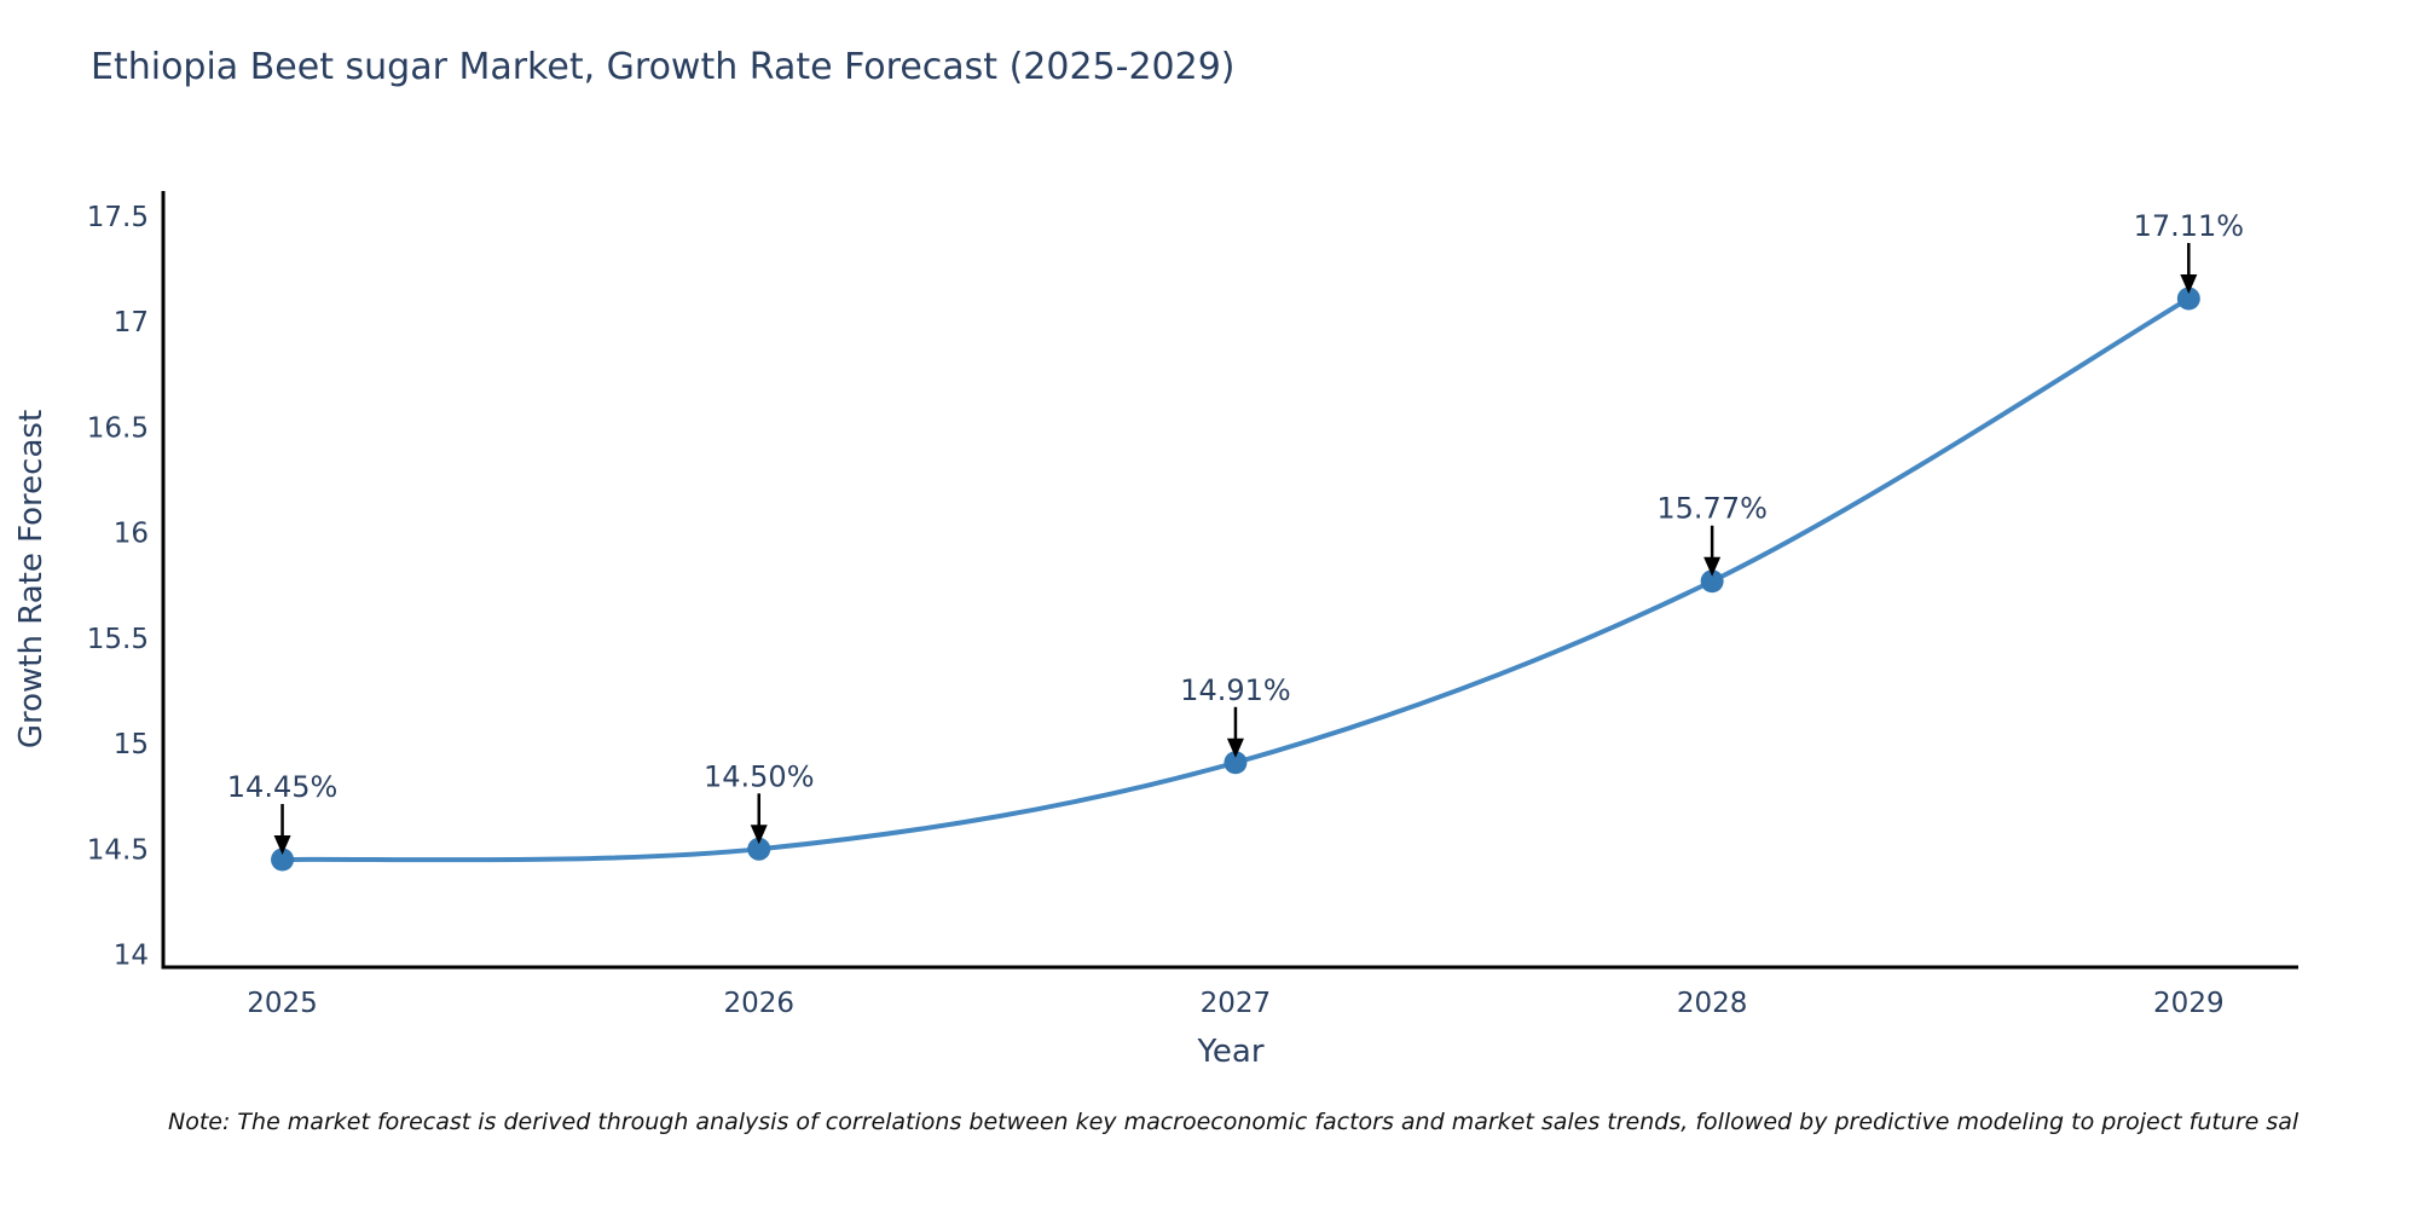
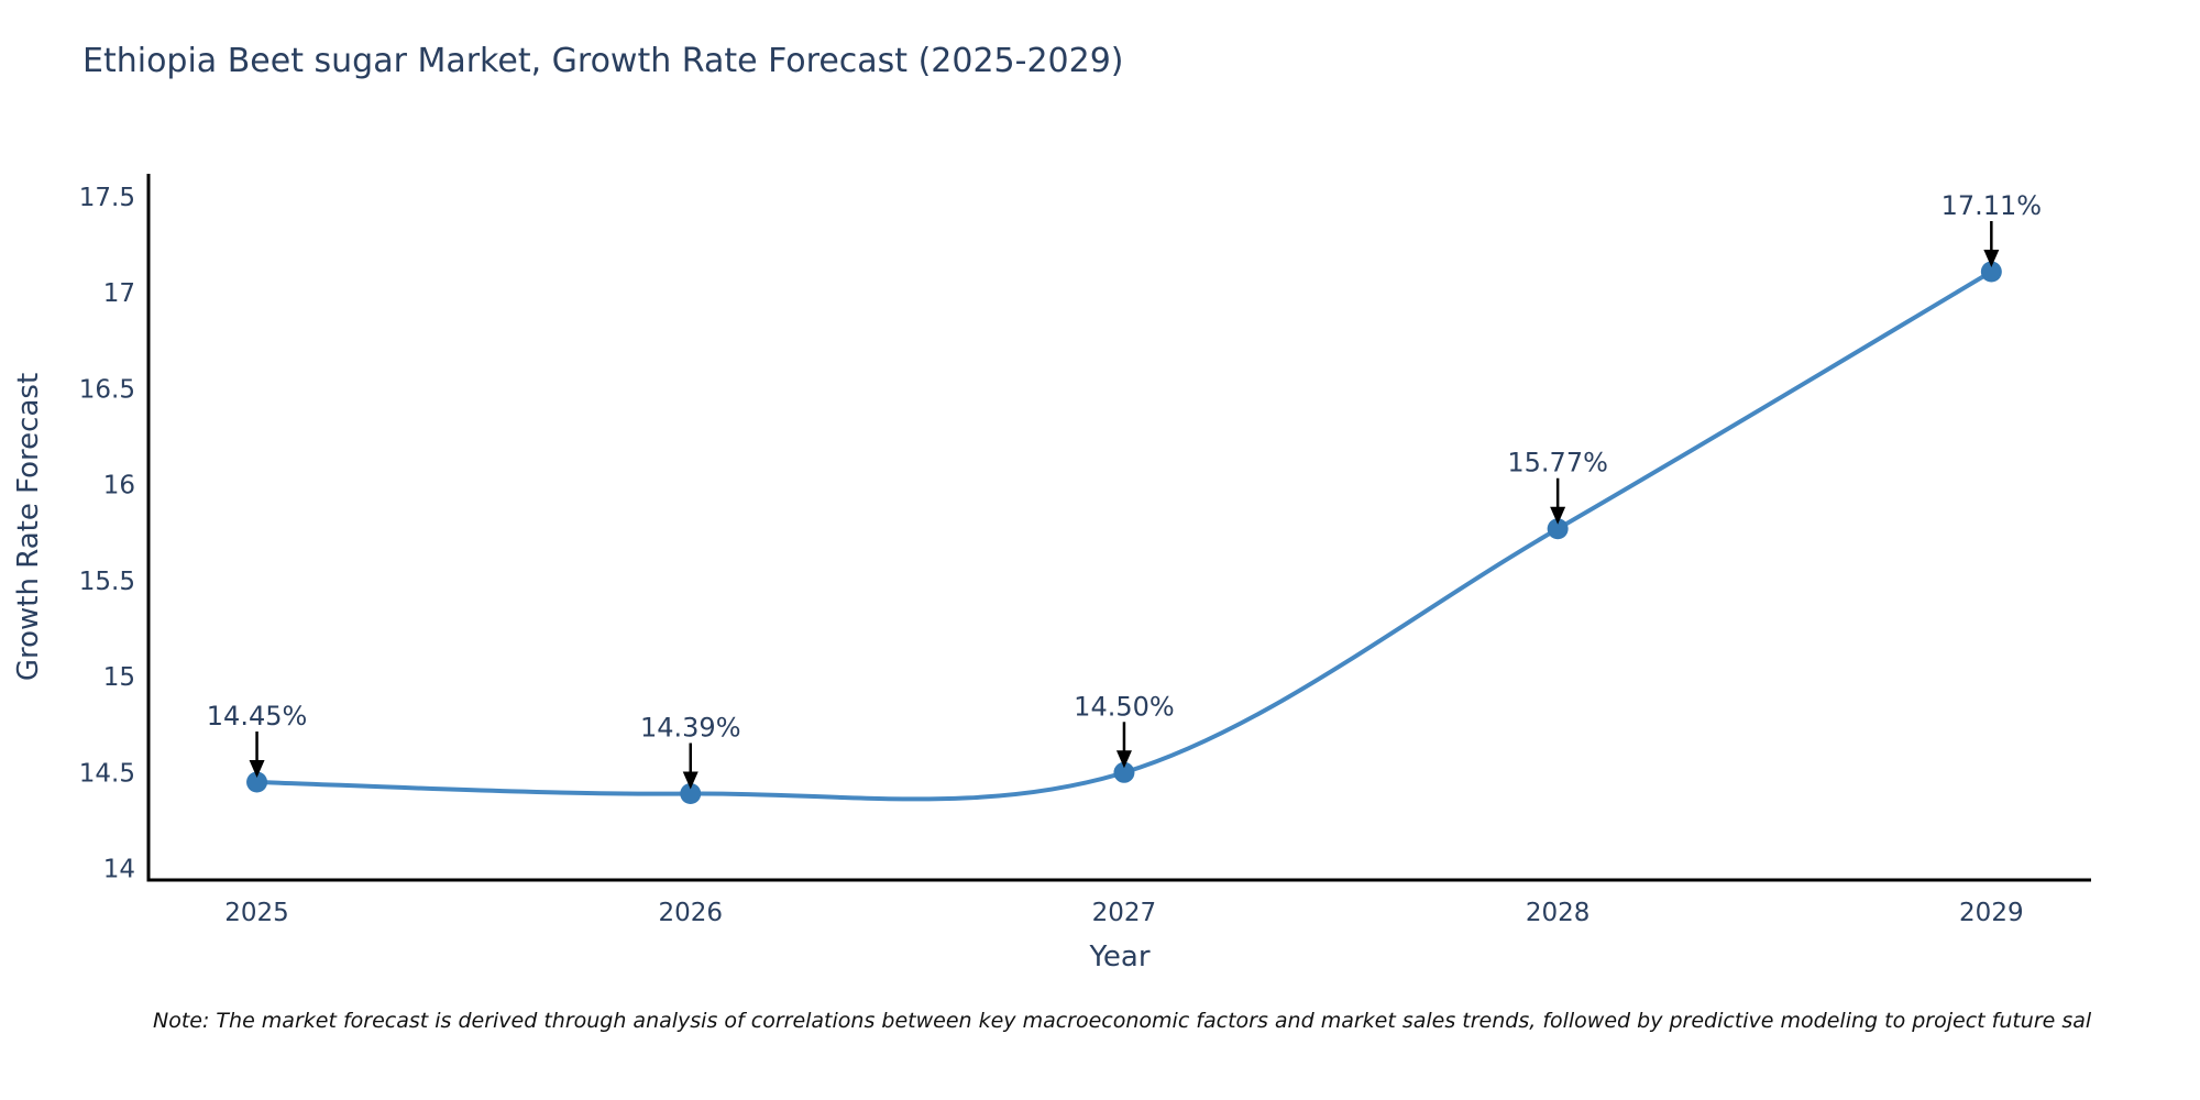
2026: 14.50% -> 14.39%
2027: 14.91% -> 14.50%
